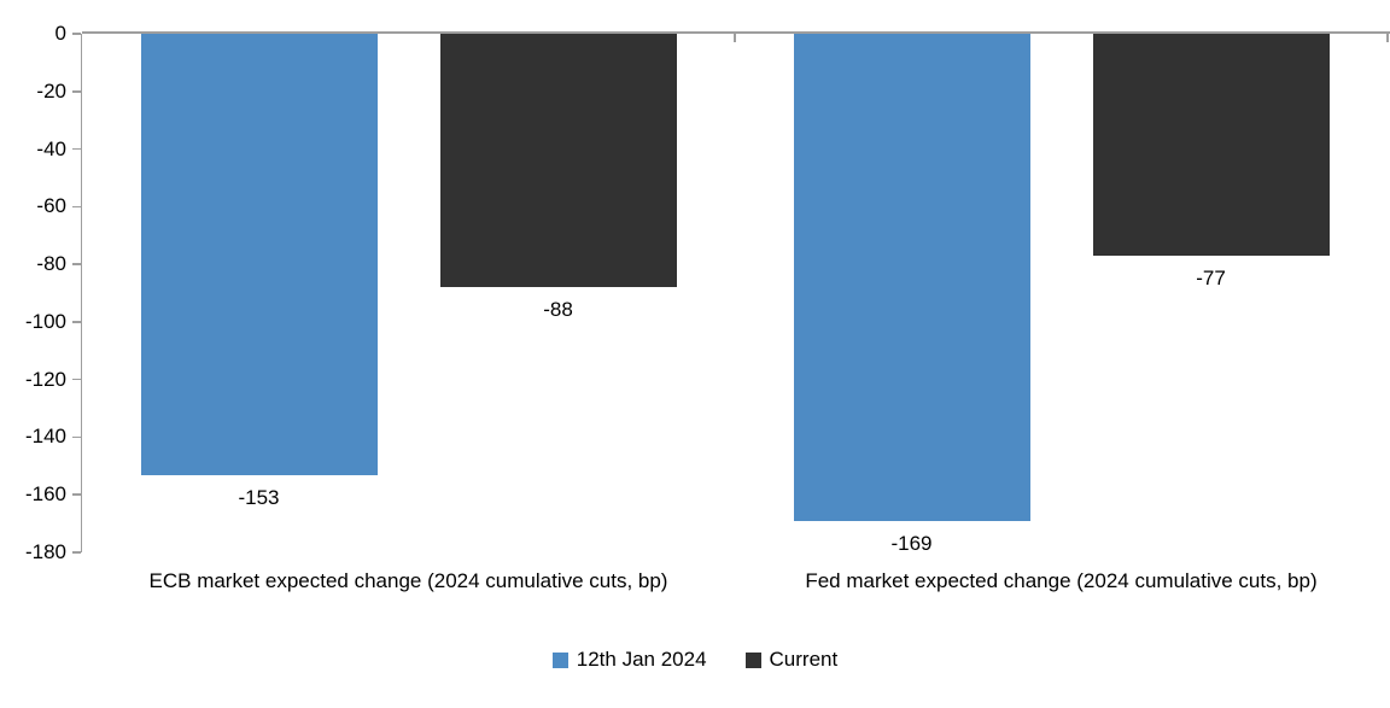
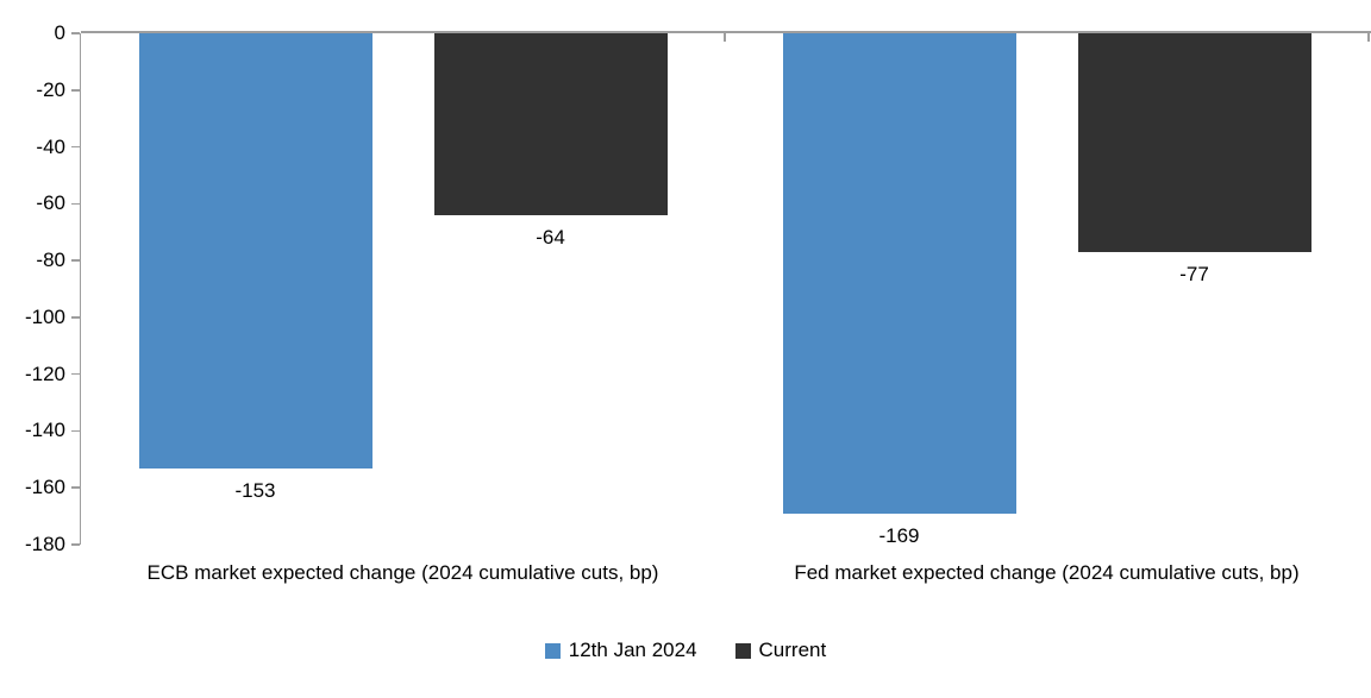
Current/ECB market expected change (2024 cumulative cuts, bp): -88 -> -64
